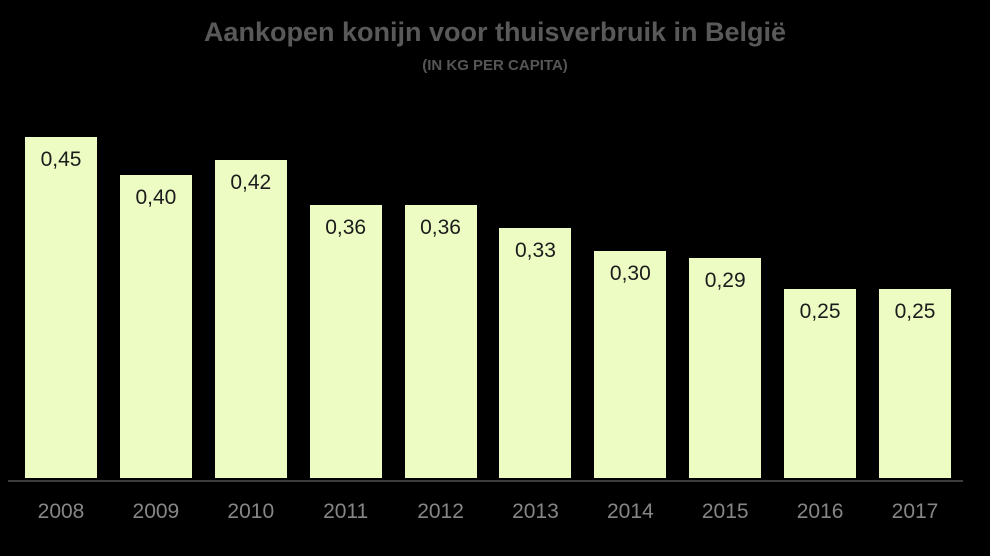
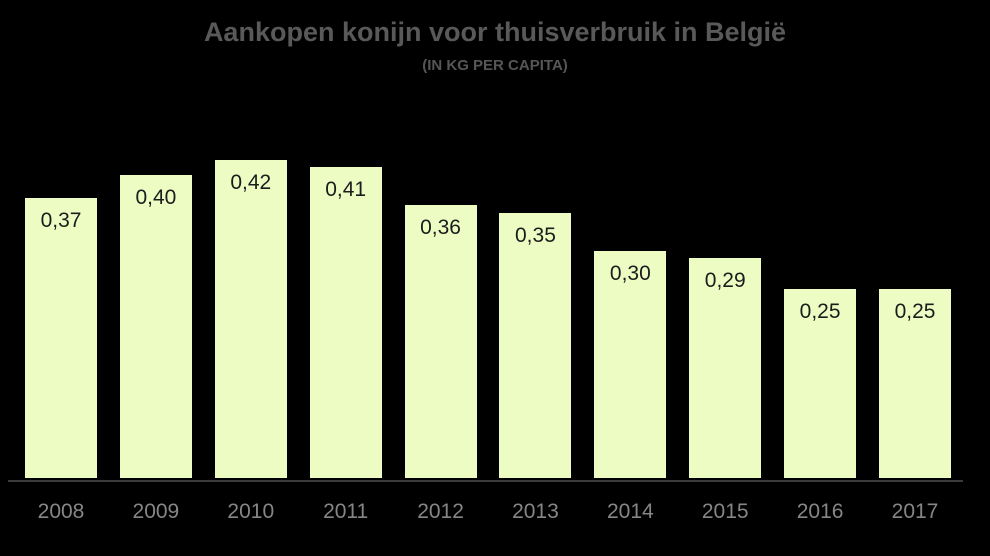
2008: 0,45 -> 0,37
2011: 0,36 -> 0,41
2013: 0,33 -> 0,35
